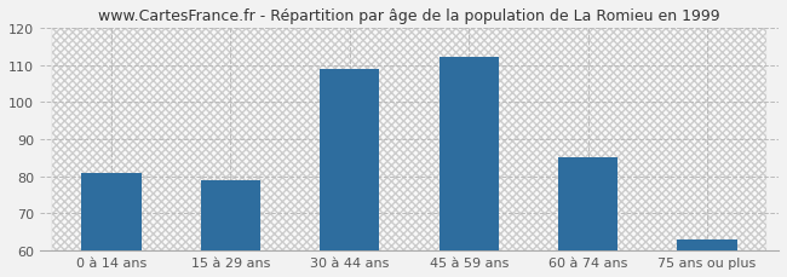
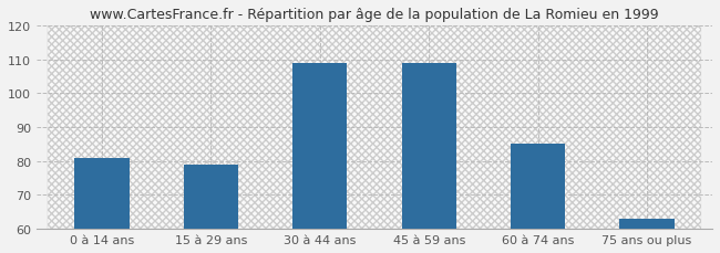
45 à 59 ans: 112 -> 109
